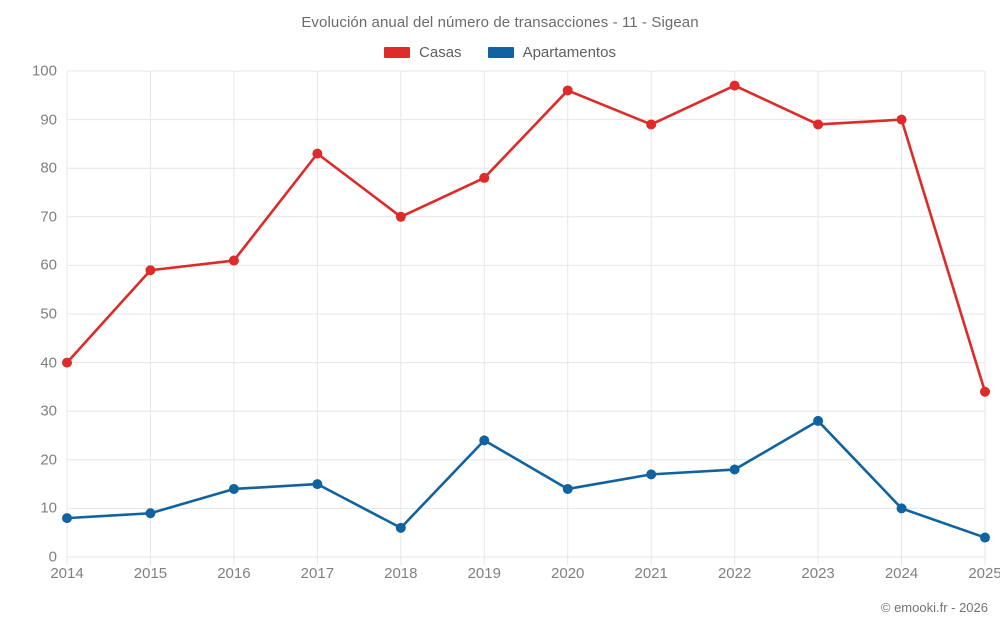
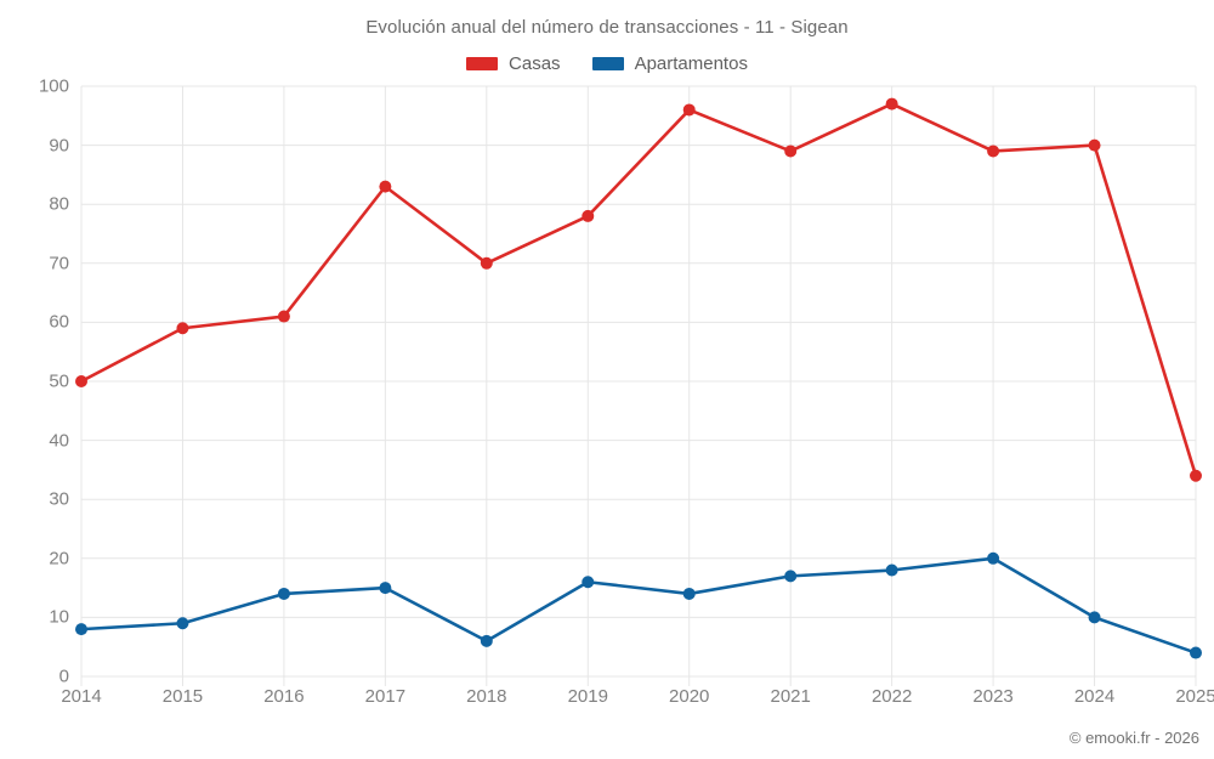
Casas/2014: 40 -> 50
Apartamentos/2019: 24 -> 16
Apartamentos/2023: 28 -> 20
